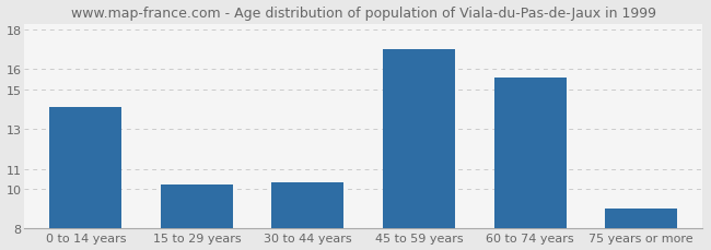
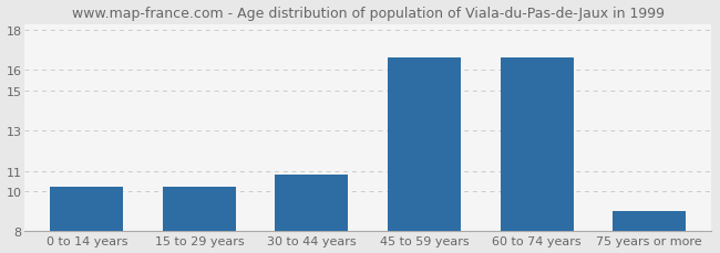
0 to 14 years: 14.1 -> 10.2
30 to 44 years: 10.3 -> 10.8
45 to 59 years: 17.0 -> 16.6
60 to 74 years: 15.6 -> 16.6
